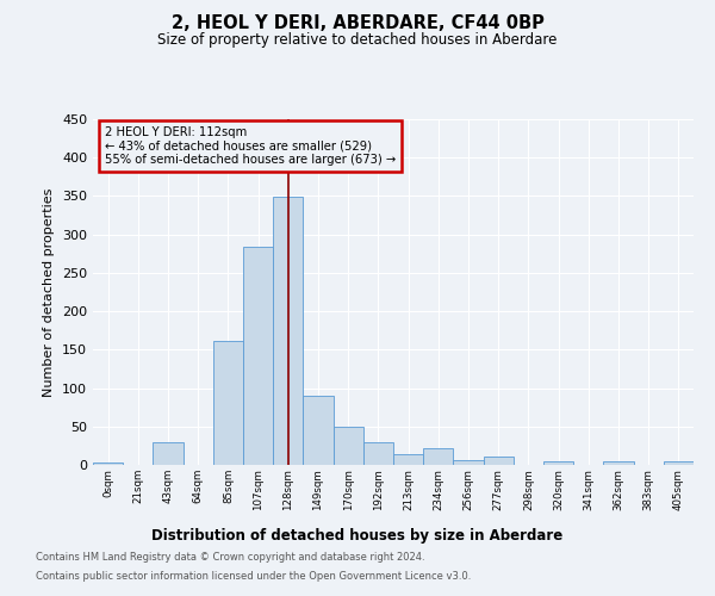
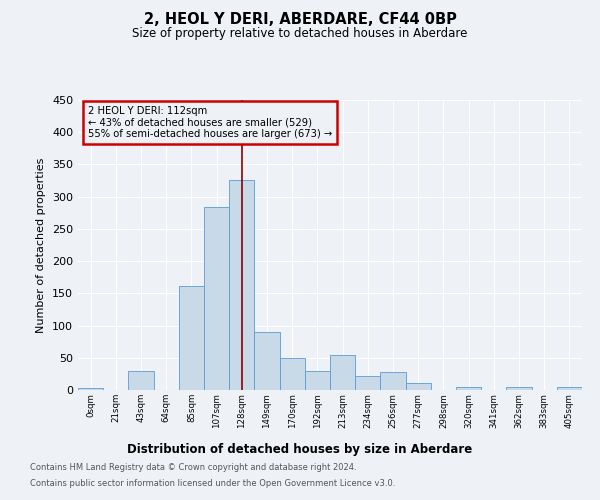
128sqm: 349 -> 326
213sqm: 14 -> 54
256sqm: 6 -> 28
